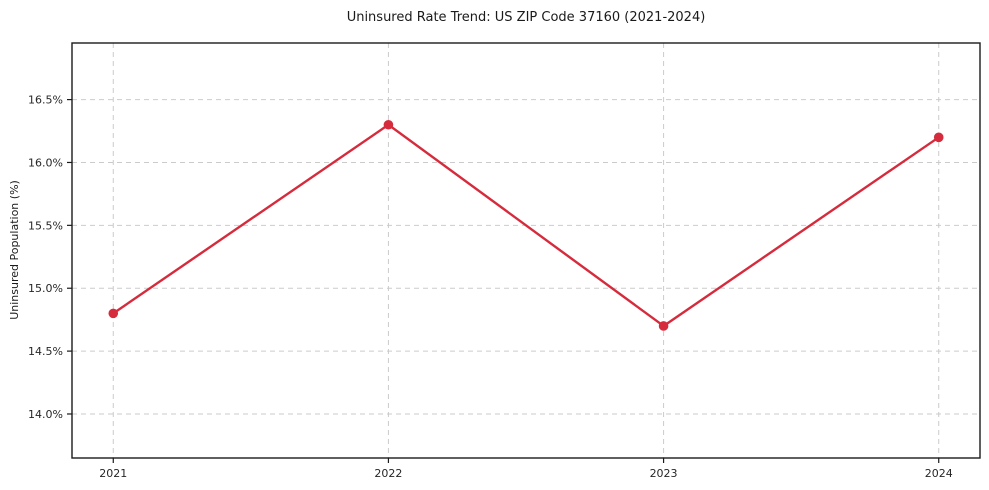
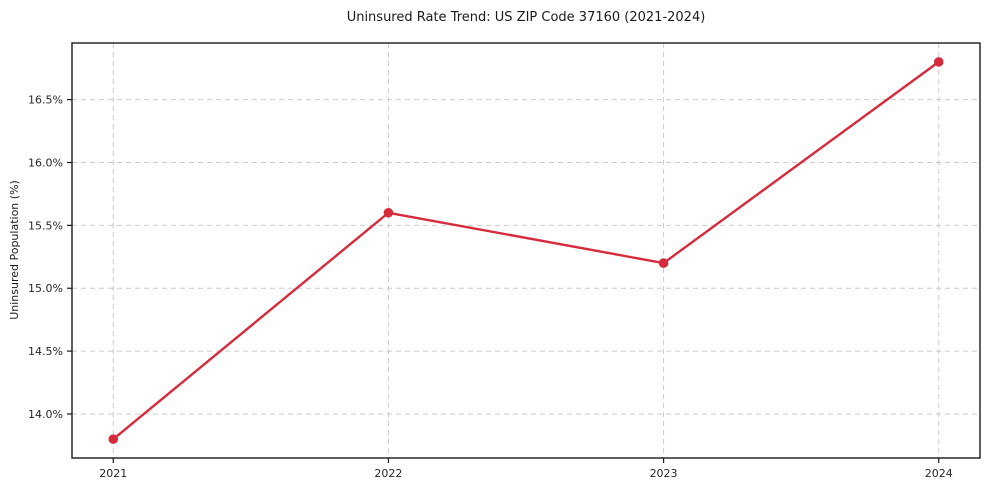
2021: 14.8% -> 13.8%
2022: 16.3% -> 15.6%
2023: 14.7% -> 15.2%
2024: 16.2% -> 16.8%
